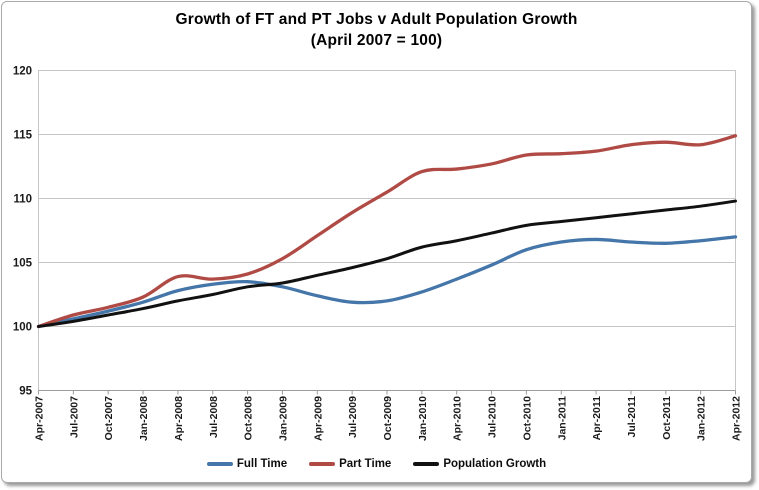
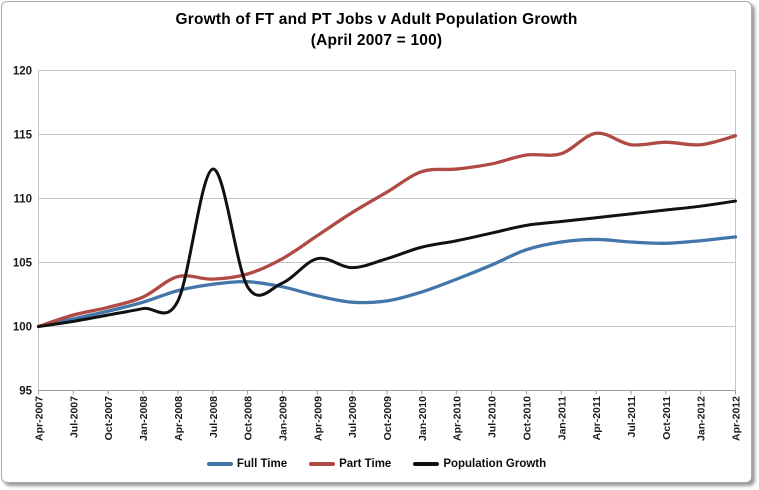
Population Growth/Jul-2008: 102.5 -> 112.3
Population Growth/Apr-2009: 104.0 -> 105.3
Part Time/Apr-2011: 113.7 -> 115.1
